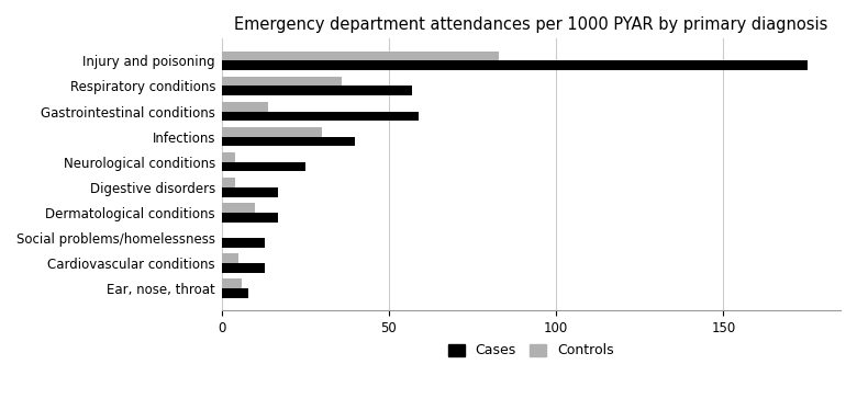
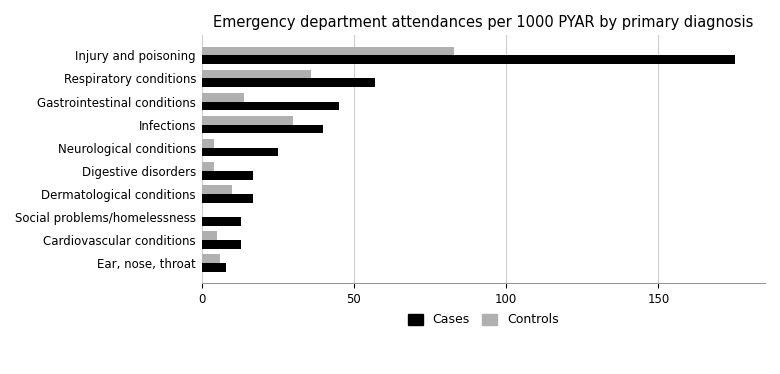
Cases/Gastrointestinal conditions: 59 -> 45
